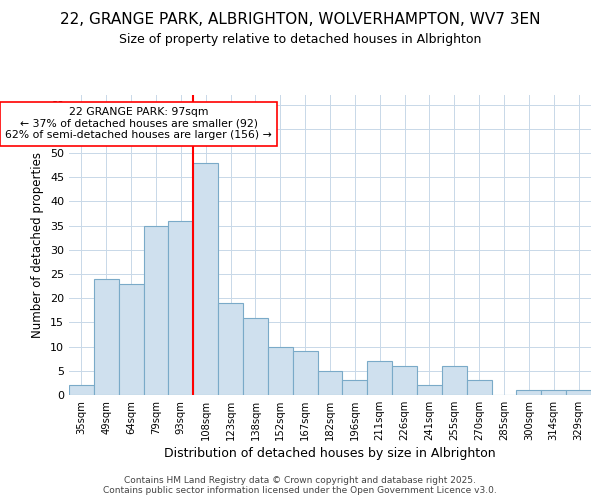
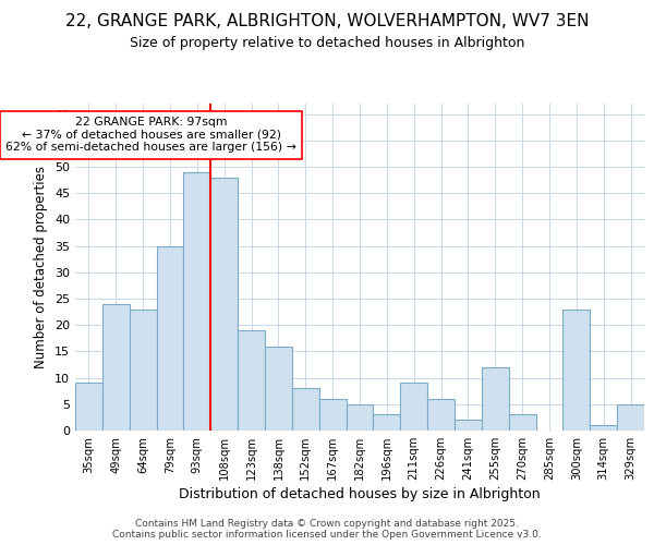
35sqm: 2 -> 9
93sqm: 36 -> 49
152sqm: 10 -> 8
167sqm: 9 -> 6
211sqm: 7 -> 9
255sqm: 6 -> 12
300sqm: 1 -> 23
329sqm: 1 -> 5
